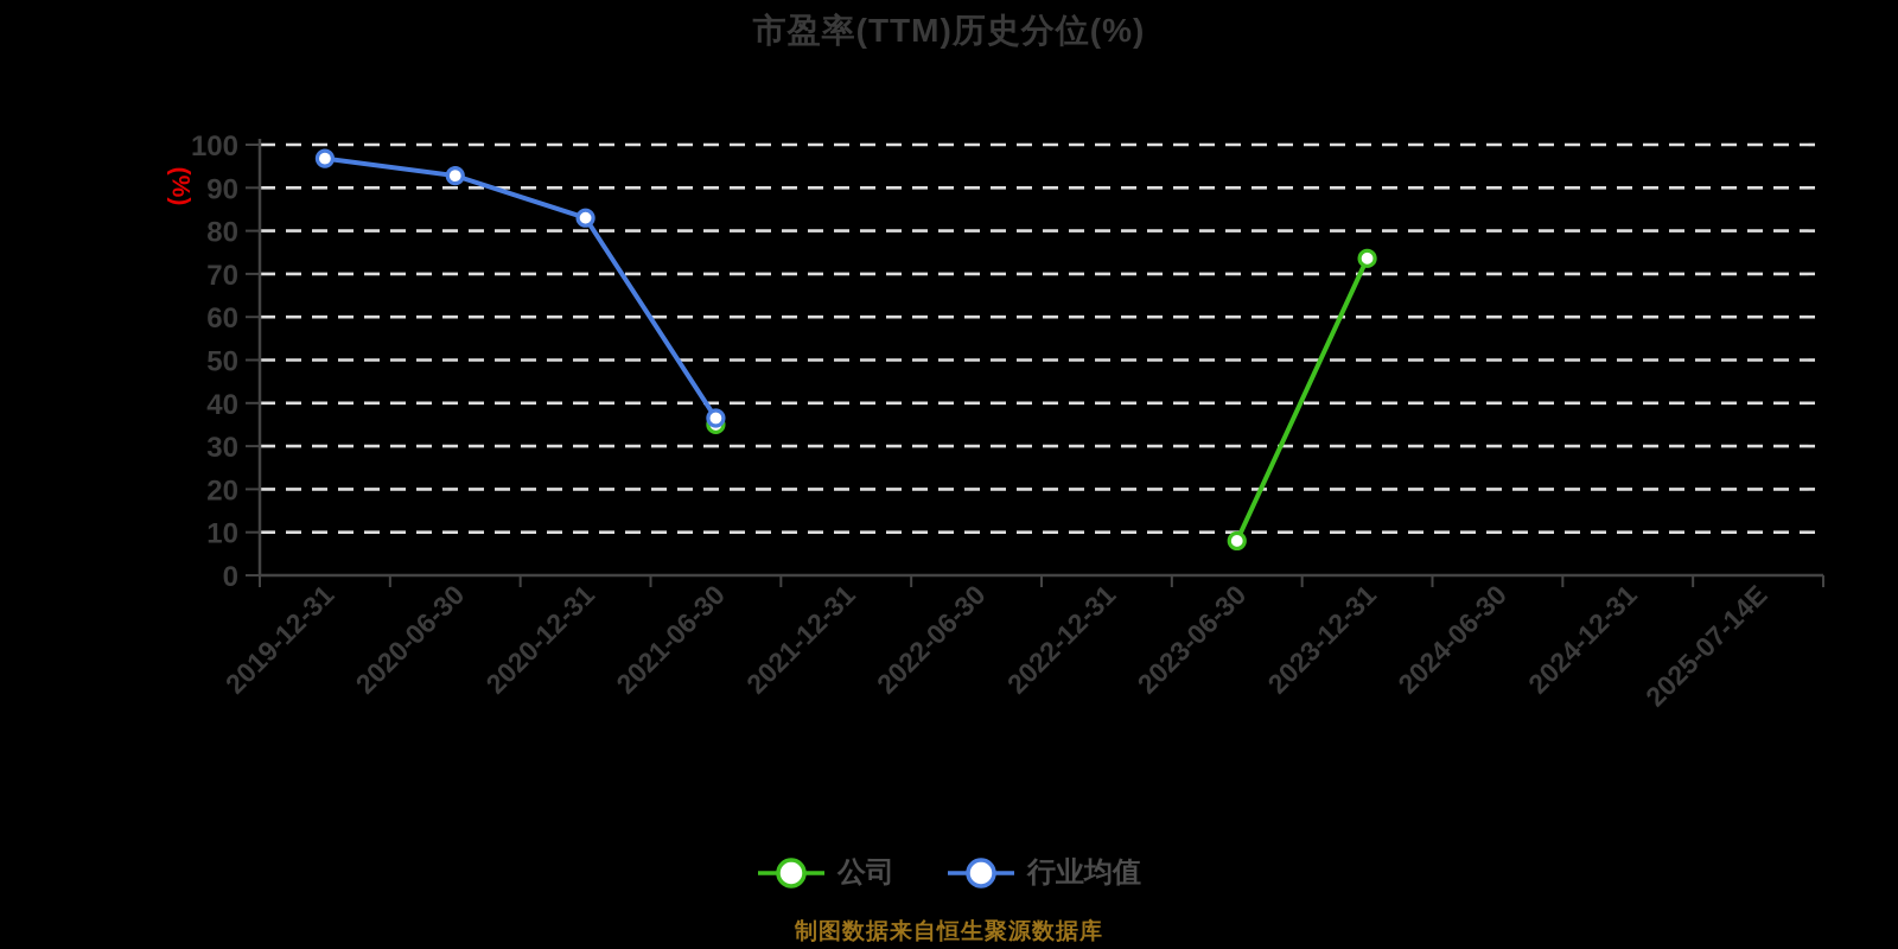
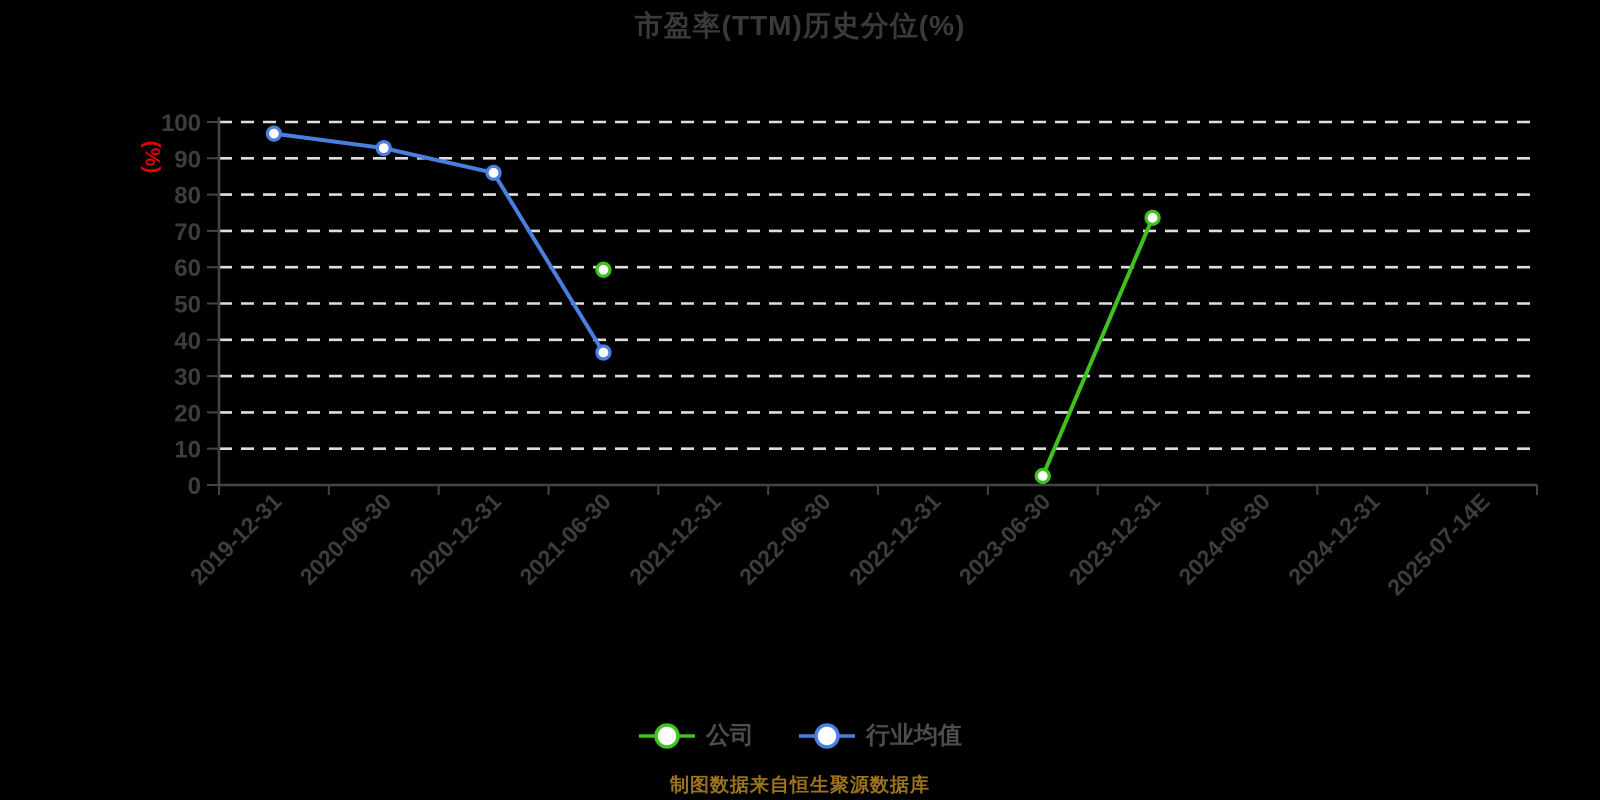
行业均值/2020-12-31: 83 -> 86
公司/2021-06-30: 35 -> 59
公司/2023-06-30: 8 -> 2
